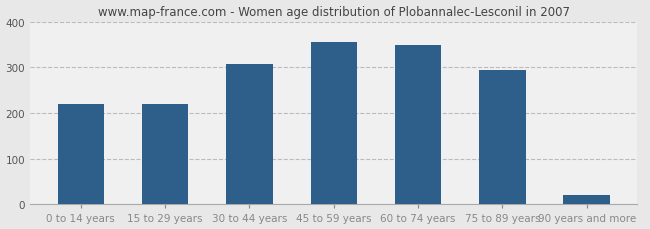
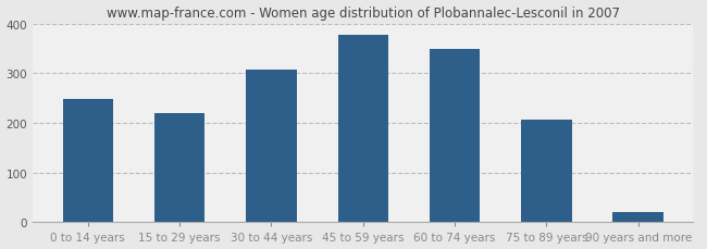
0 to 14 years: 220 -> 248
45 to 59 years: 355 -> 377
75 to 89 years: 295 -> 207
